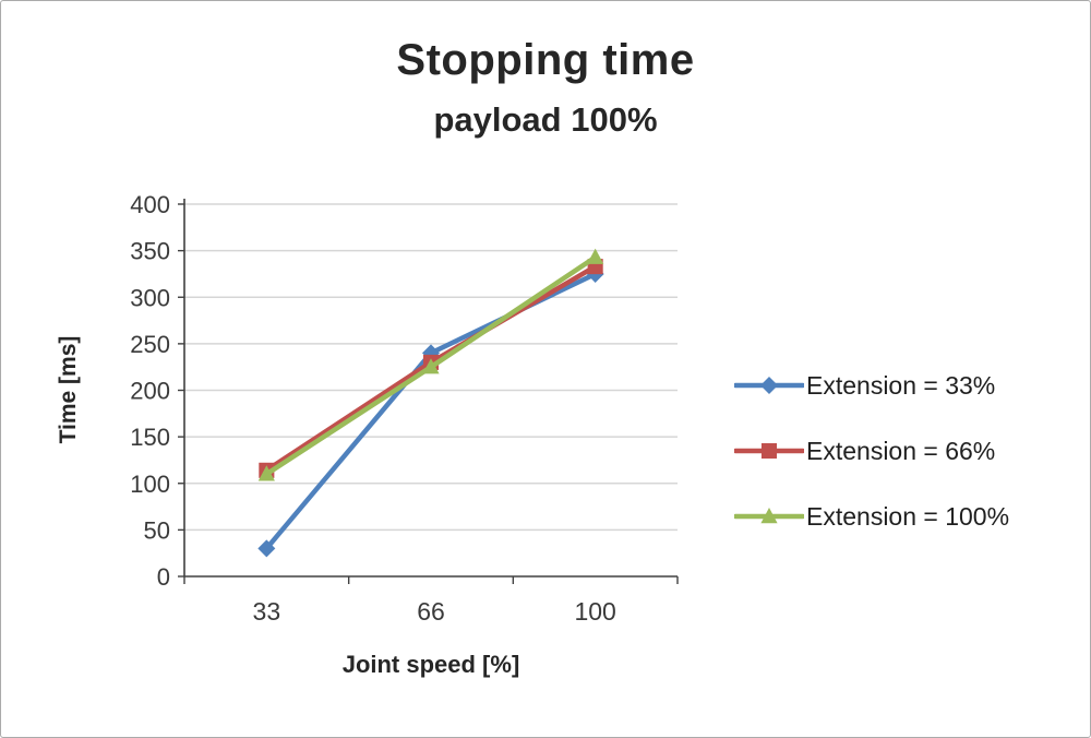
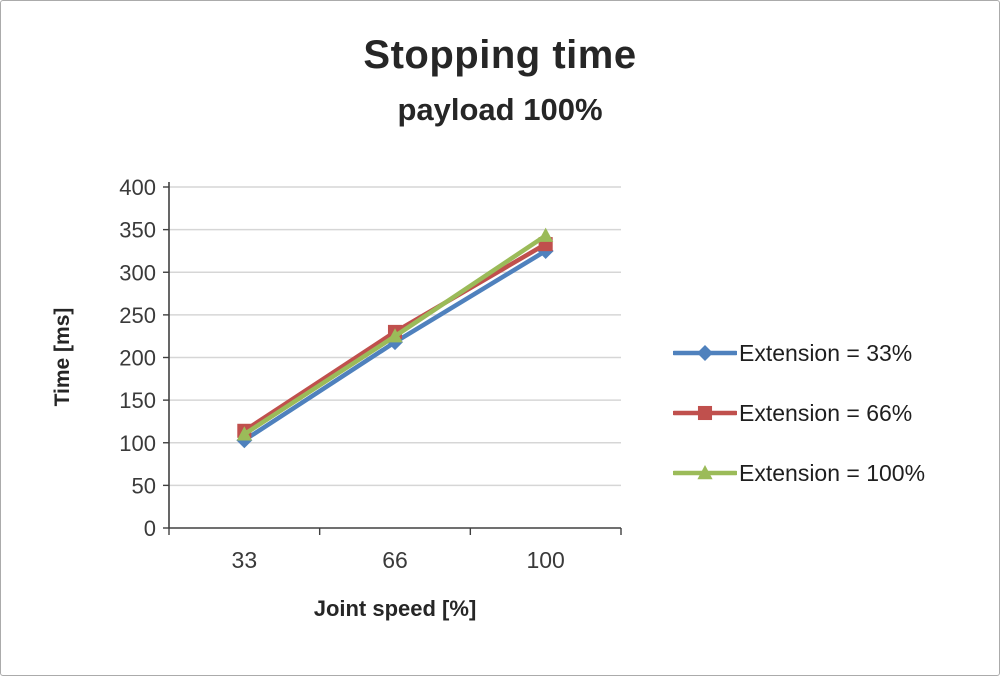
Extension = 33%/33: 30 -> 100
Extension = 33%/66: 240 -> 220
